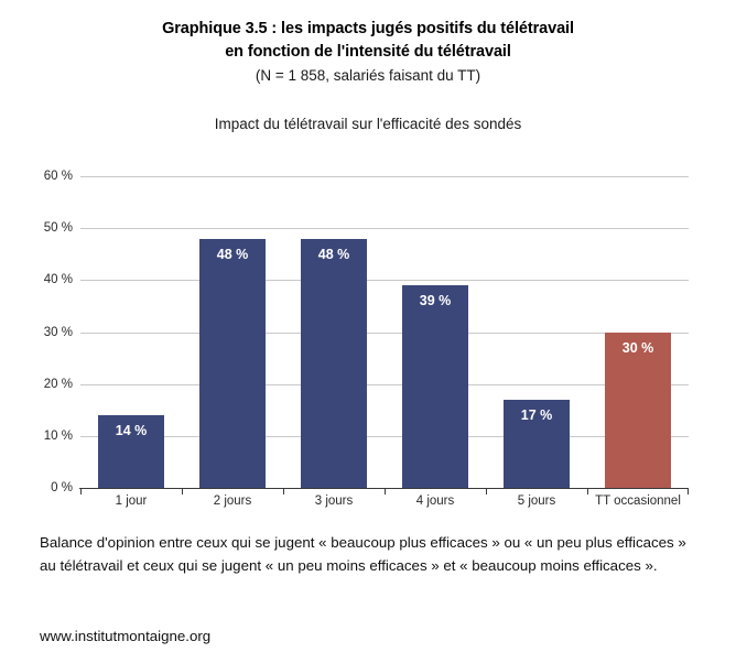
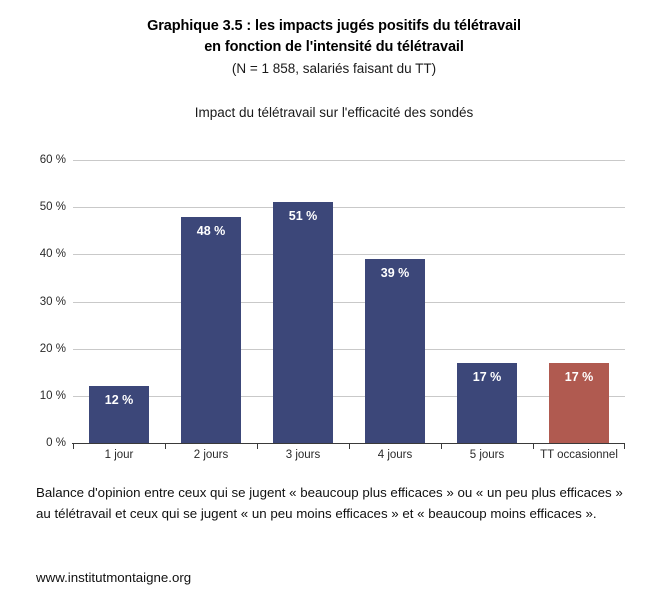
1 jour: 14 -> 12
3 jours: 48 -> 51
TT occasionnel: 30 -> 17
